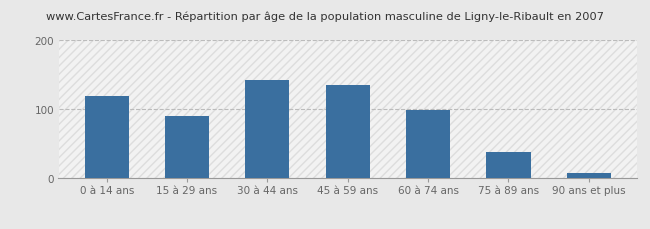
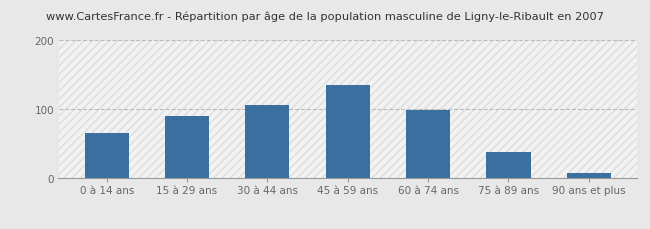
0 à 14 ans: 120 -> 66
30 à 44 ans: 142 -> 106
